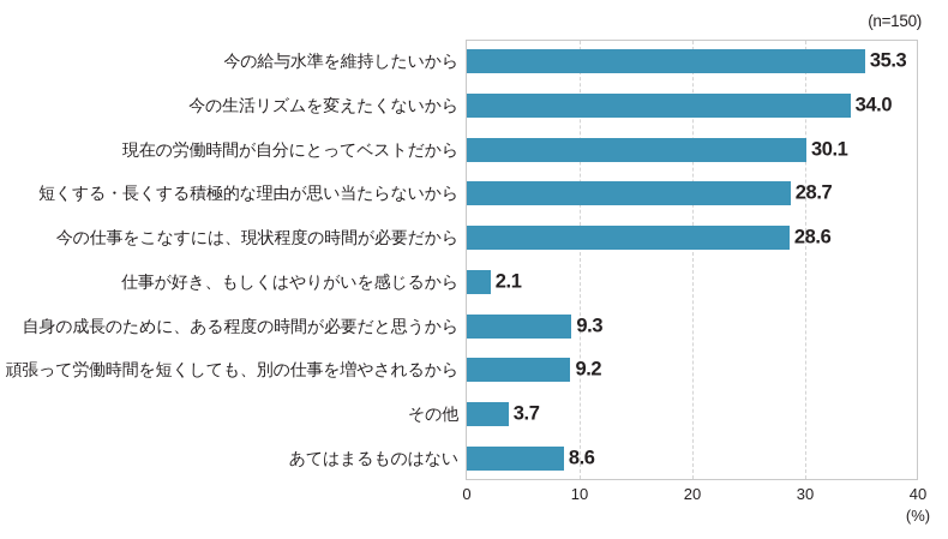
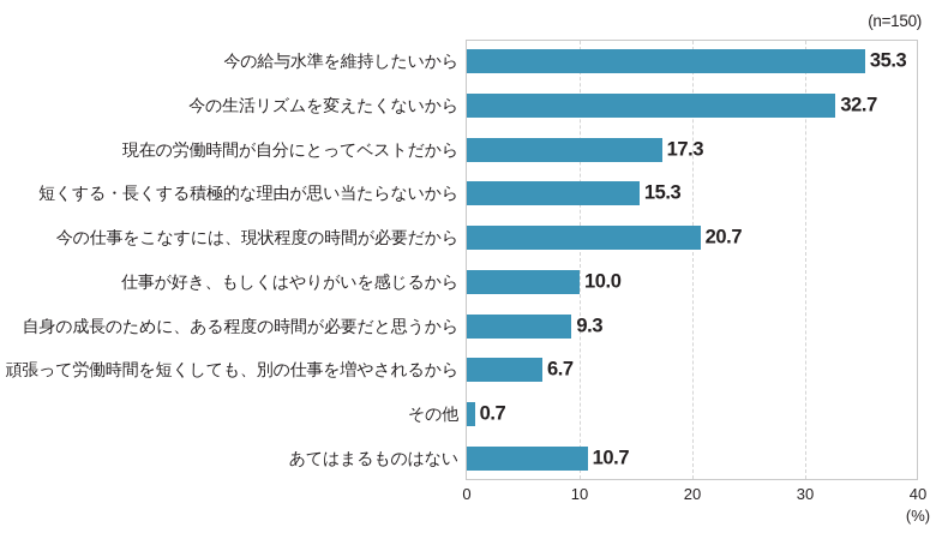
今の生活リズムを変えたくないから: 34.0 -> 32.7
現在の労働時間が自分にとってベストだから: 30.1 -> 17.3
短くする・長くする積極的な理由が思い当たらないから: 28.7 -> 15.3
今の仕事をこなすには、現状程度の時間が必要だから: 28.6 -> 20.7
仕事が好き、もしくはやりがいを感じるから: 2.1 -> 10.0
頑張って労働時間を短くしても、別の仕事を増やされるから: 9.2 -> 6.7
その他: 3.7 -> 0.7
あてはまるものはない: 8.6 -> 10.7
